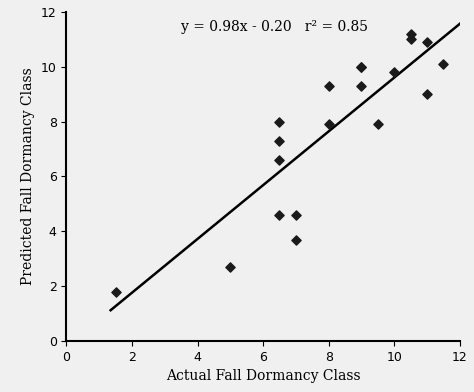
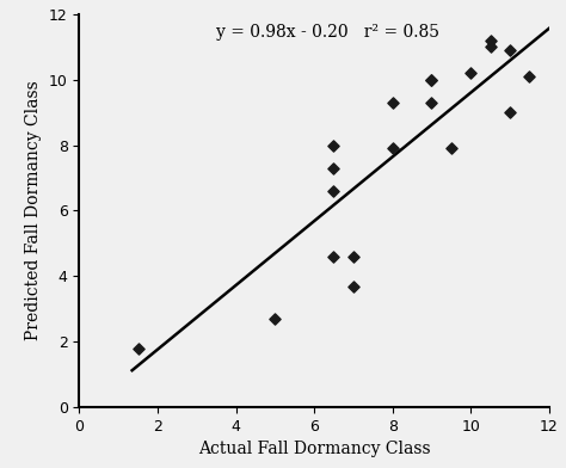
10: 9.8 -> 10.2
